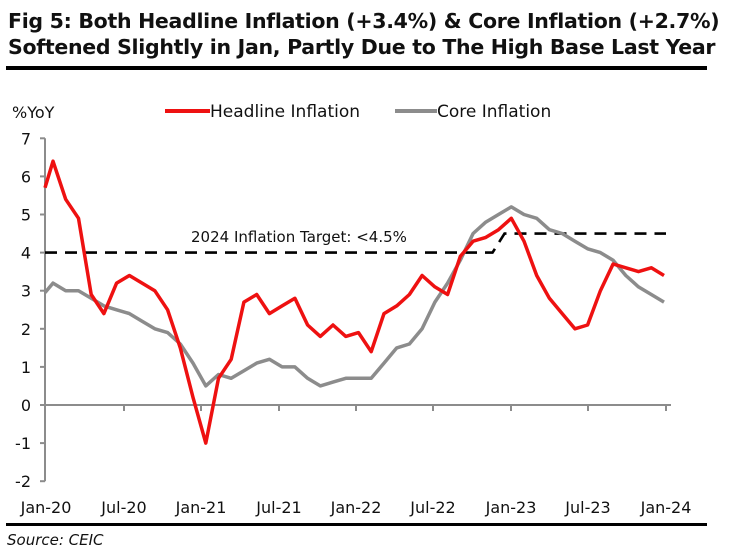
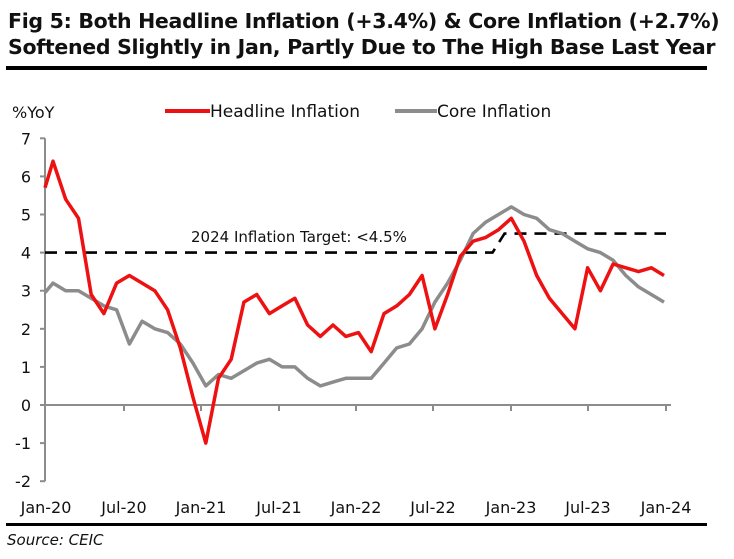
Core Inflation/Jul-20: 2.4 -> 1.6
2024 Inflation Target: <4.5%/Jul-20: 4.0 -> 4.7
Headline Inflation/Jul-22: 3.1 -> 2.0
2024 Inflation Target: <4.5%/Jul-22: 4.0 -> 3.7
Headline Inflation/Jul-23: 2.1 -> 3.6
